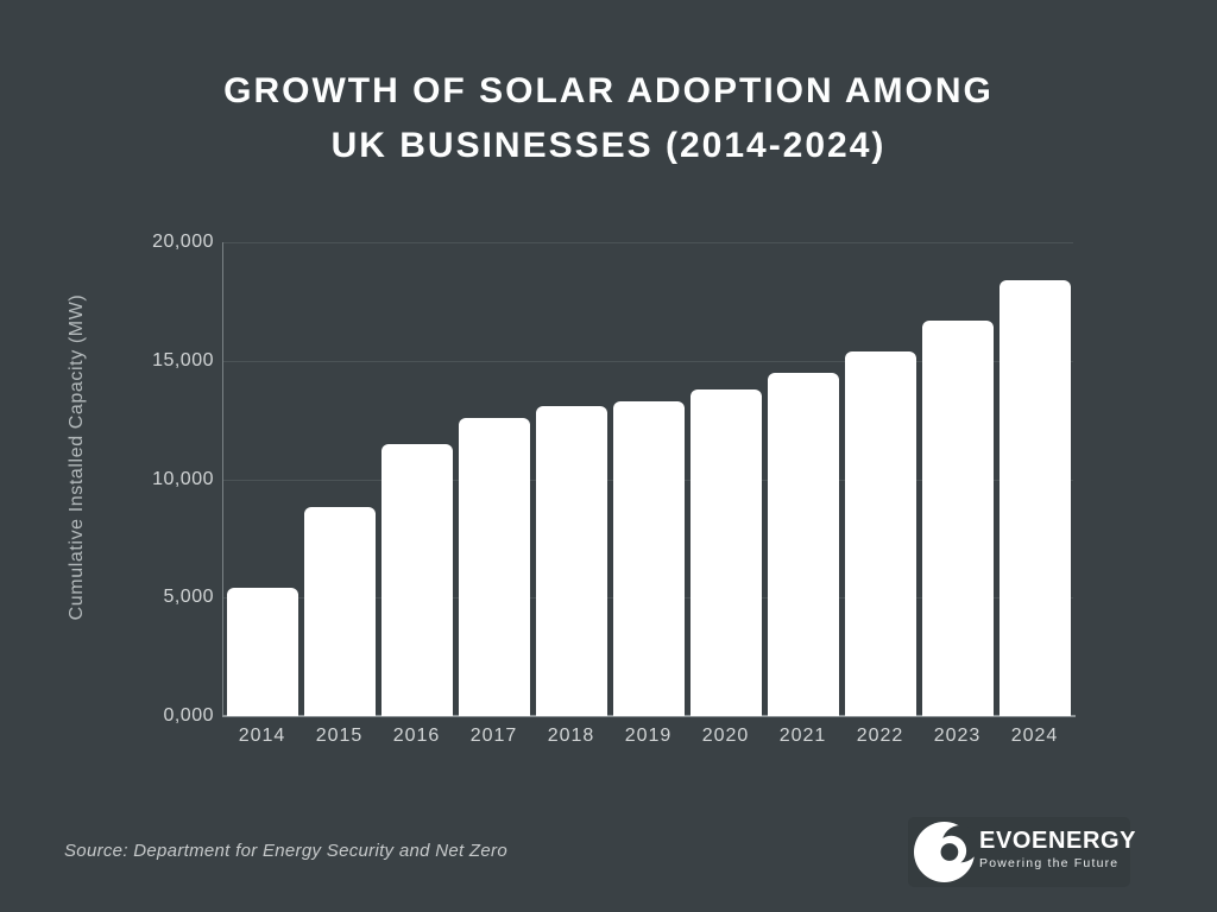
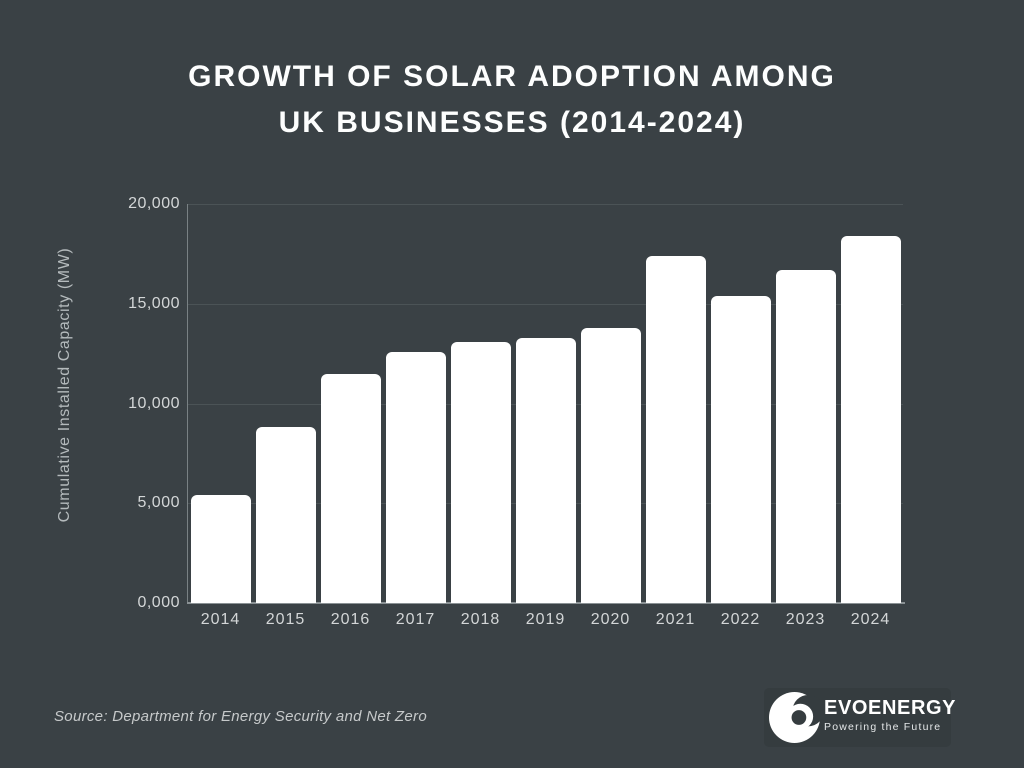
2021: 14500 -> 17400
